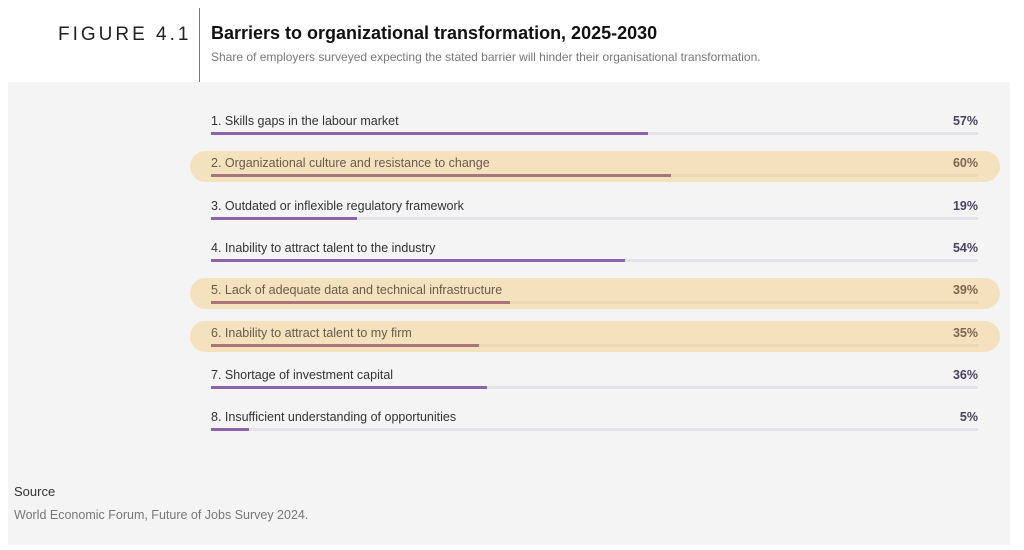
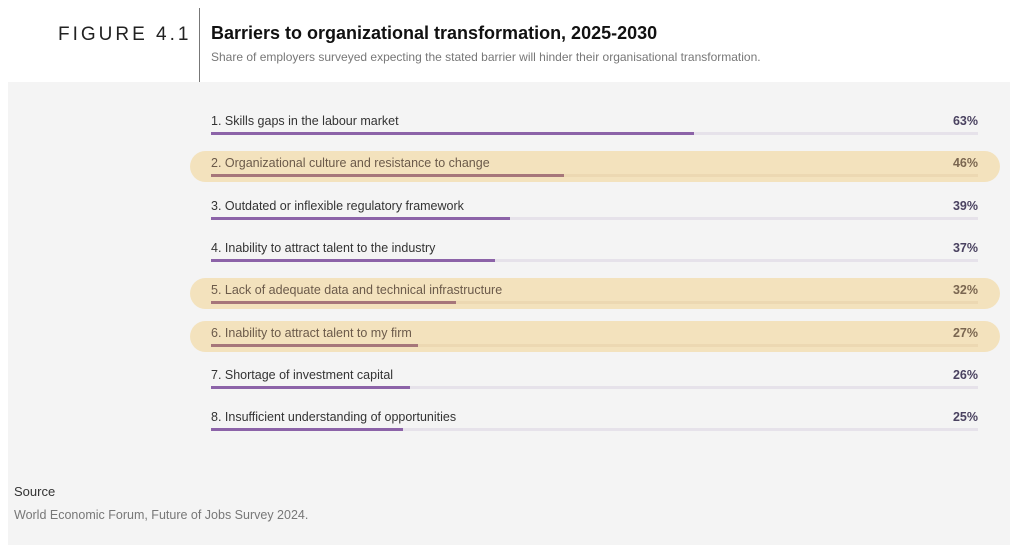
1. Skills gaps in the labour market: 57% -> 63%
2. Organizational culture and resistance to change: 60% -> 46%
3. Outdated or inflexible regulatory framework: 19% -> 39%
4. Inability to attract talent to the industry: 54% -> 37%
5. Lack of adequate data and technical infrastructure: 39% -> 32%
6. Inability to attract talent to my firm: 35% -> 27%
7. Shortage of investment capital: 36% -> 26%
8. Insufficient understanding of opportunities: 5% -> 25%
